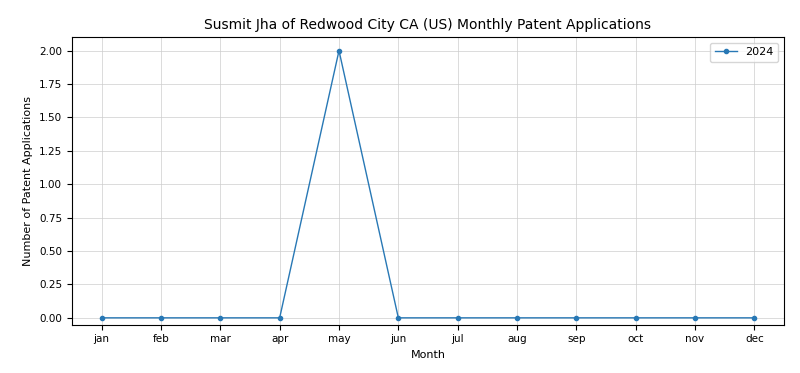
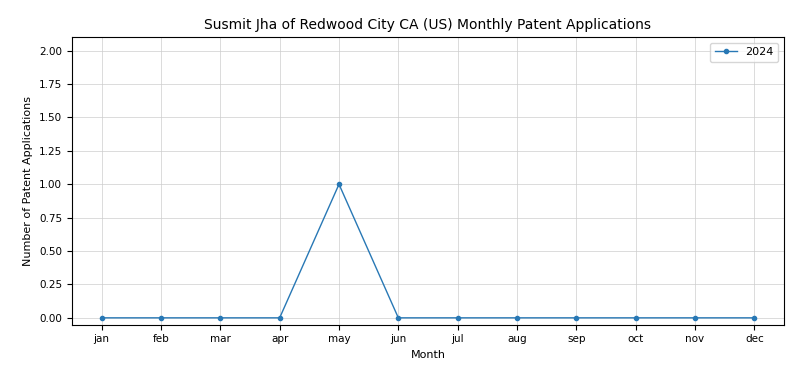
may: 2 -> 1
